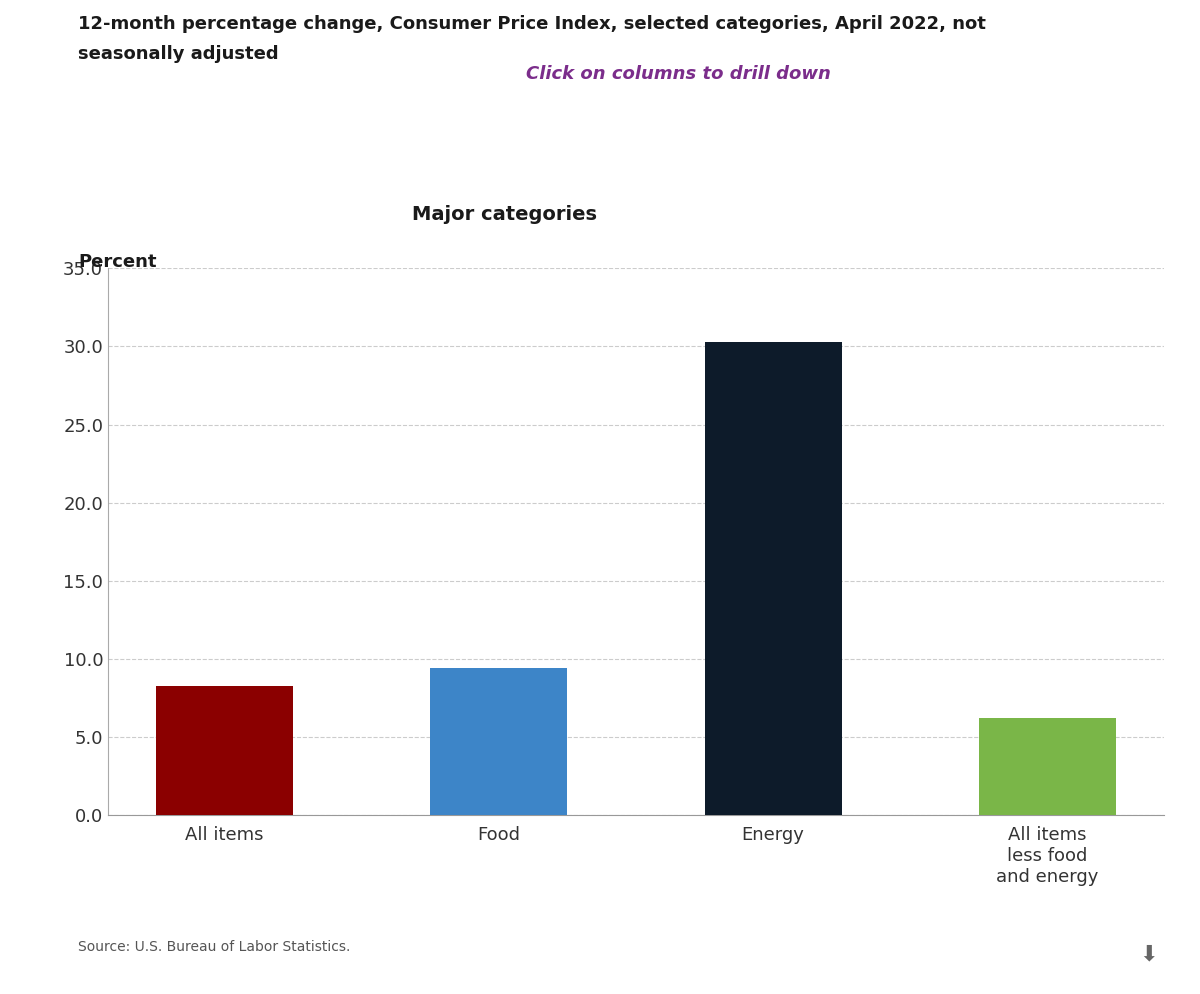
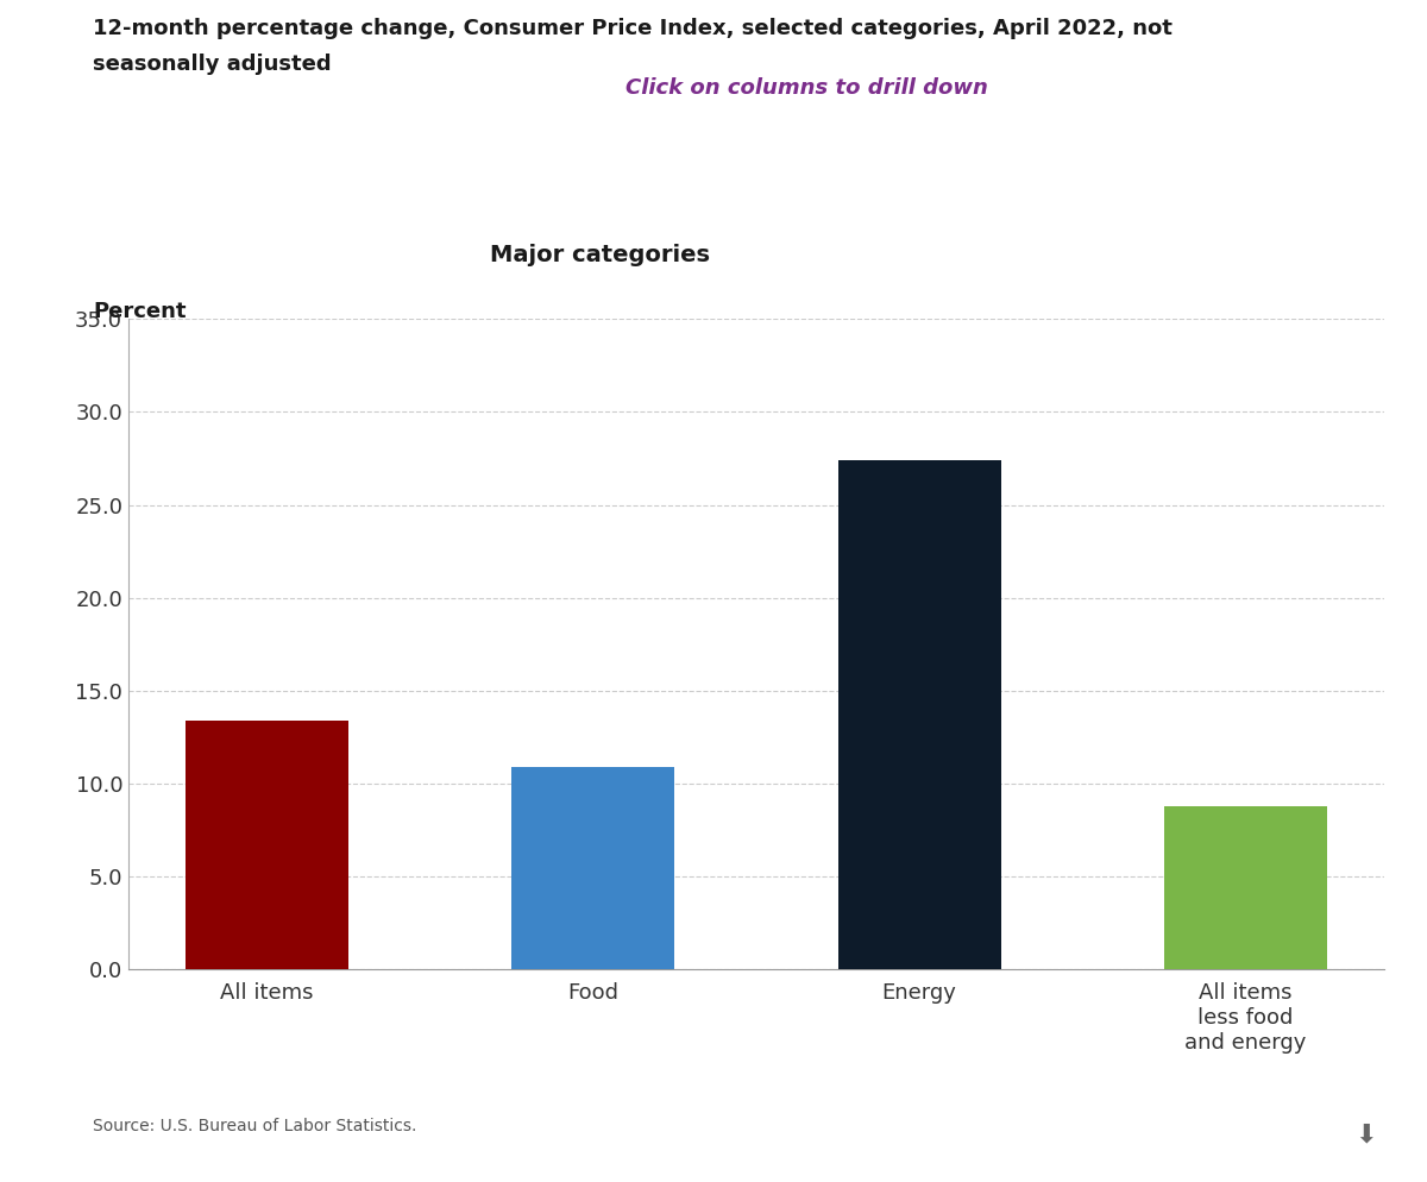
All items: 8.3 -> 13.4
Food: 9.4 -> 10.9
Energy: 30.3 -> 27.4
All items less food and energy: 6.2 -> 8.8
